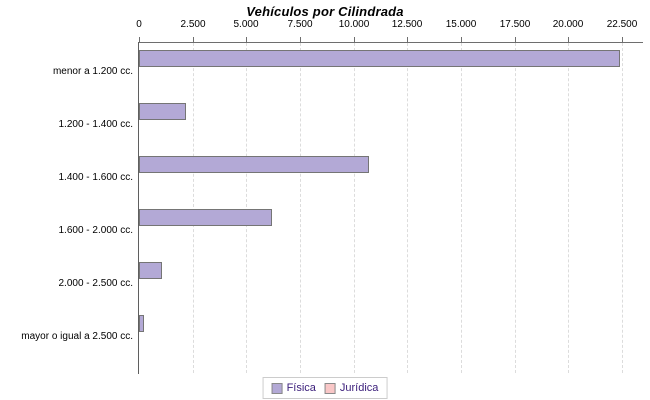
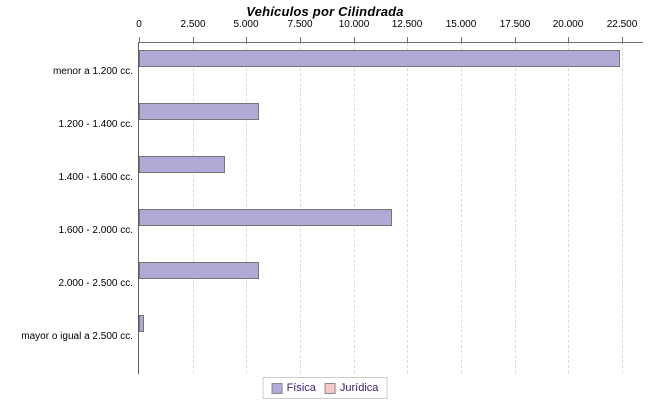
1.200 - 1.400 cc.: 2200 -> 5600
1.400 - 1.600 cc.: 10700 -> 4000
1.600 - 2.000 cc.: 6200 -> 11800
2.000 - 2.500 cc.: 1000 -> 5600
